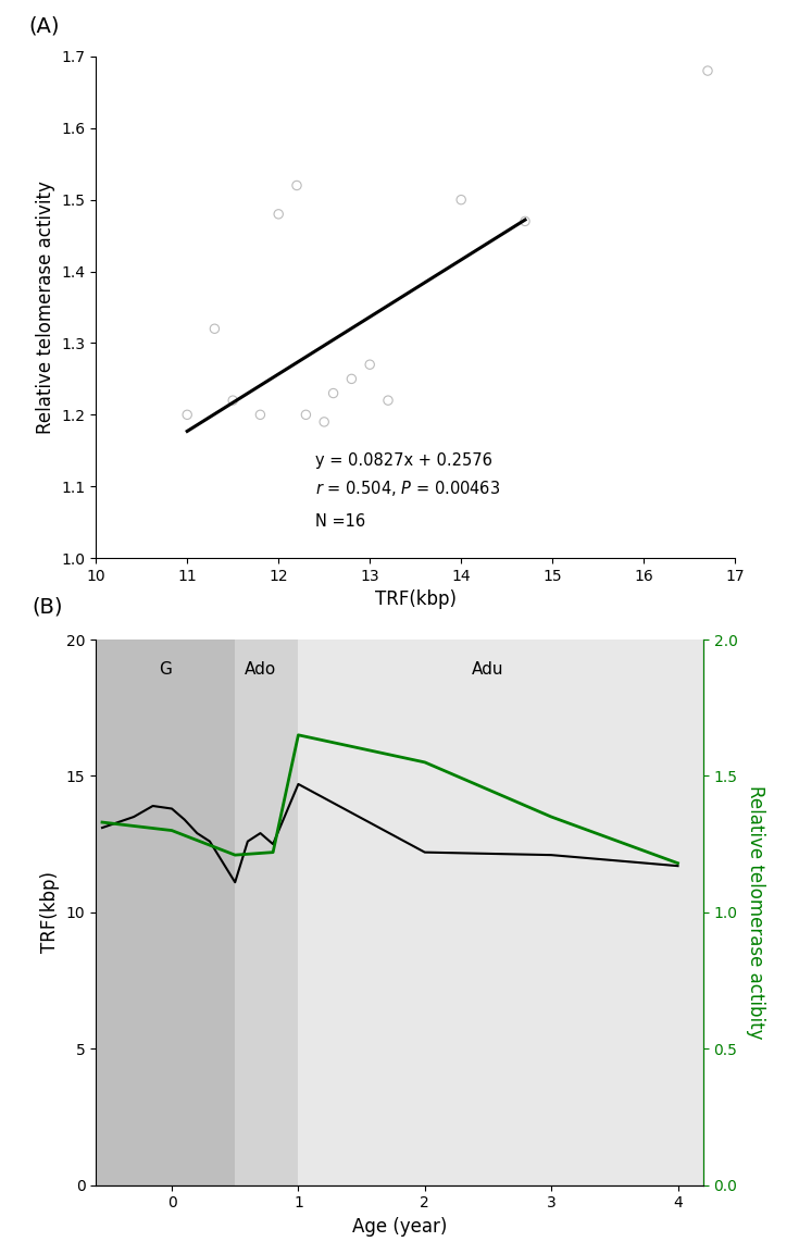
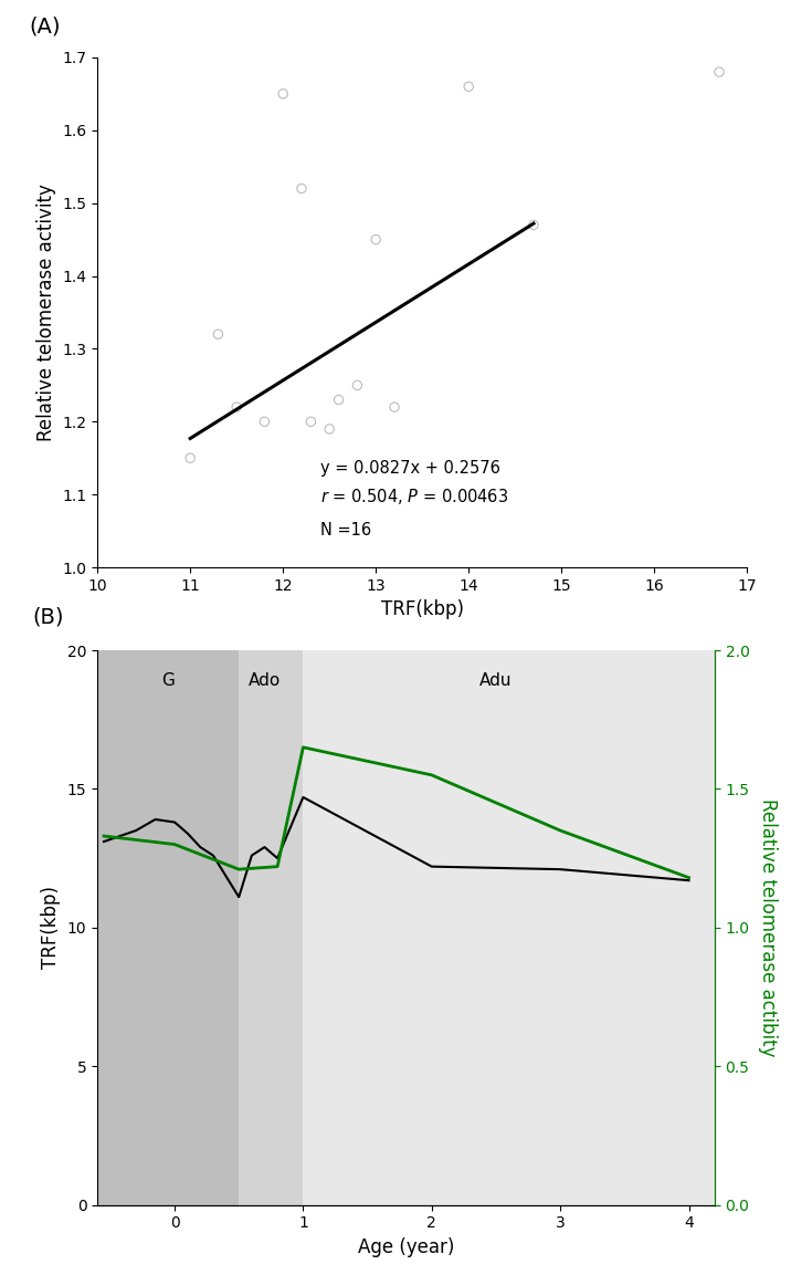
11: 1.20 -> 1.15
12: 1.48 -> 1.65
13: 1.27 -> 1.45
14: 1.50 -> 1.66
